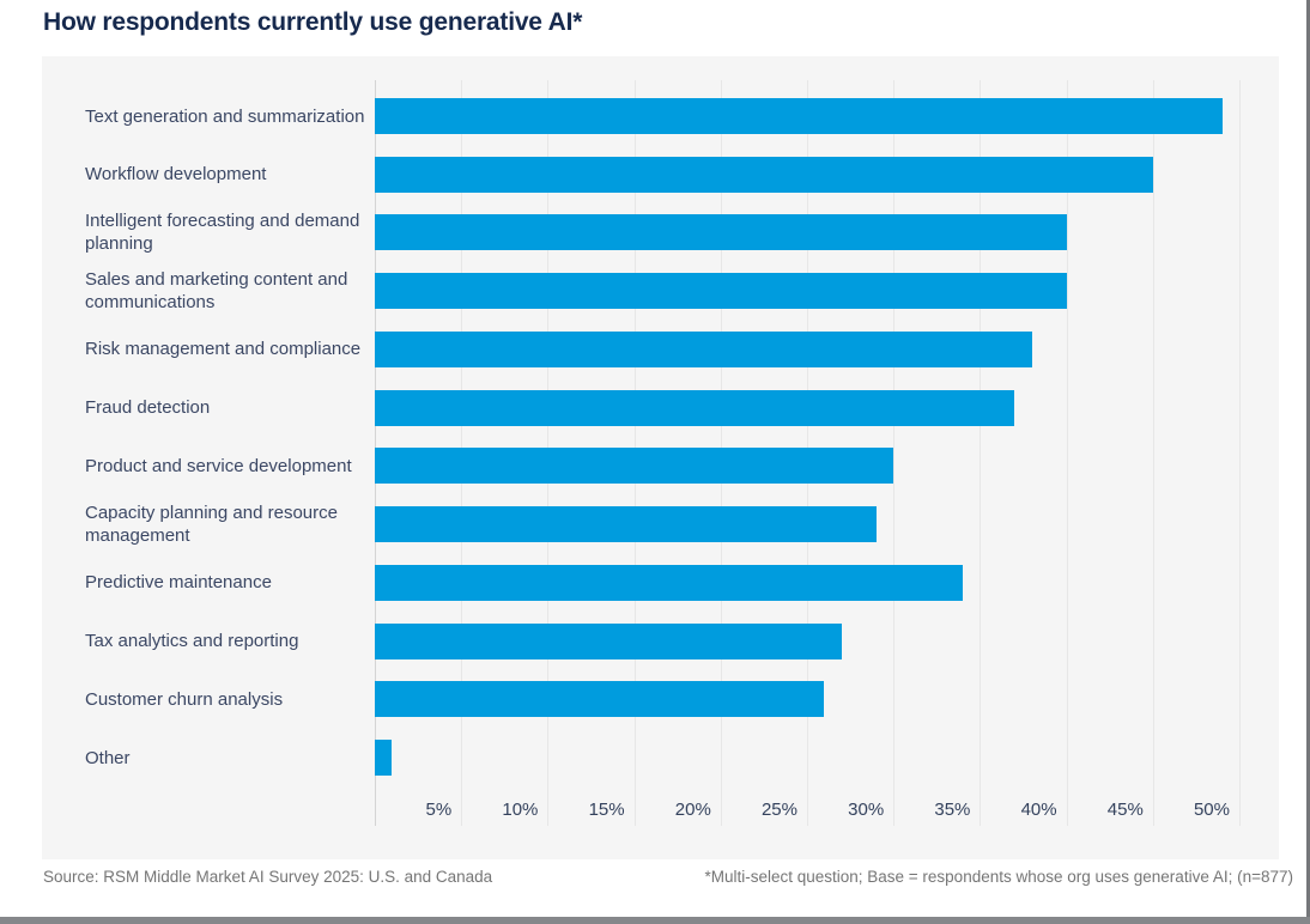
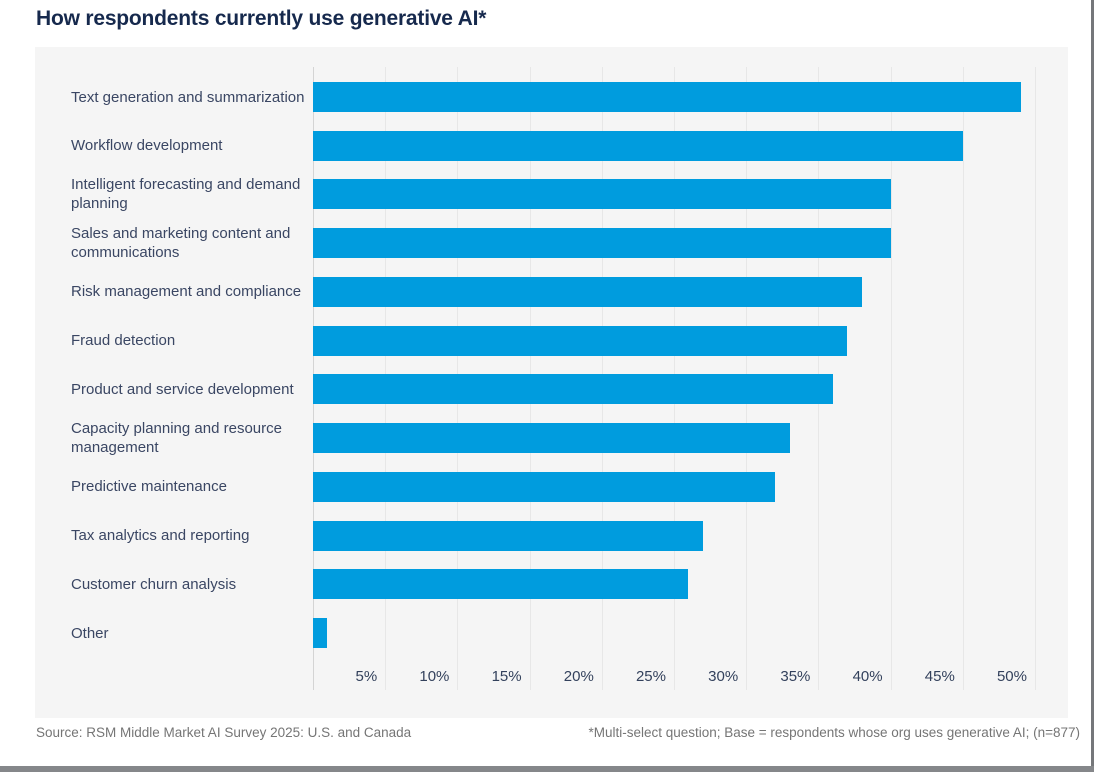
Product and service development: 30% -> 36%
Capacity planning and resource management: 29% -> 33%
Predictive maintenance: 34% -> 32%
